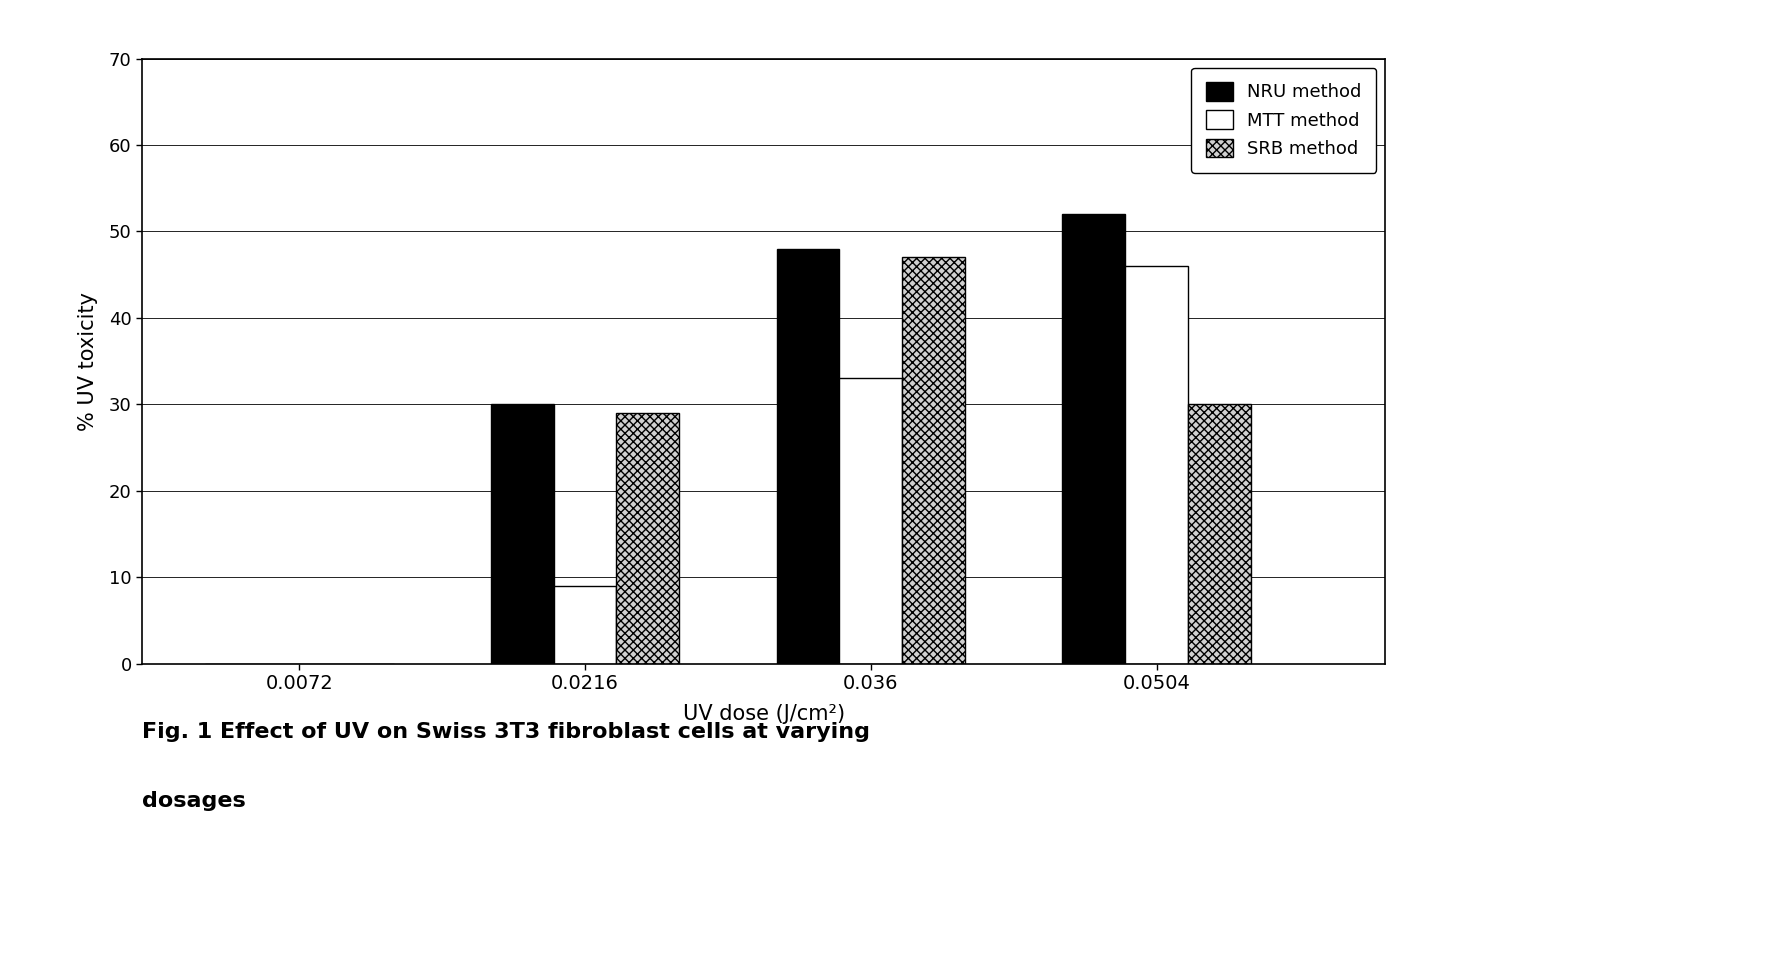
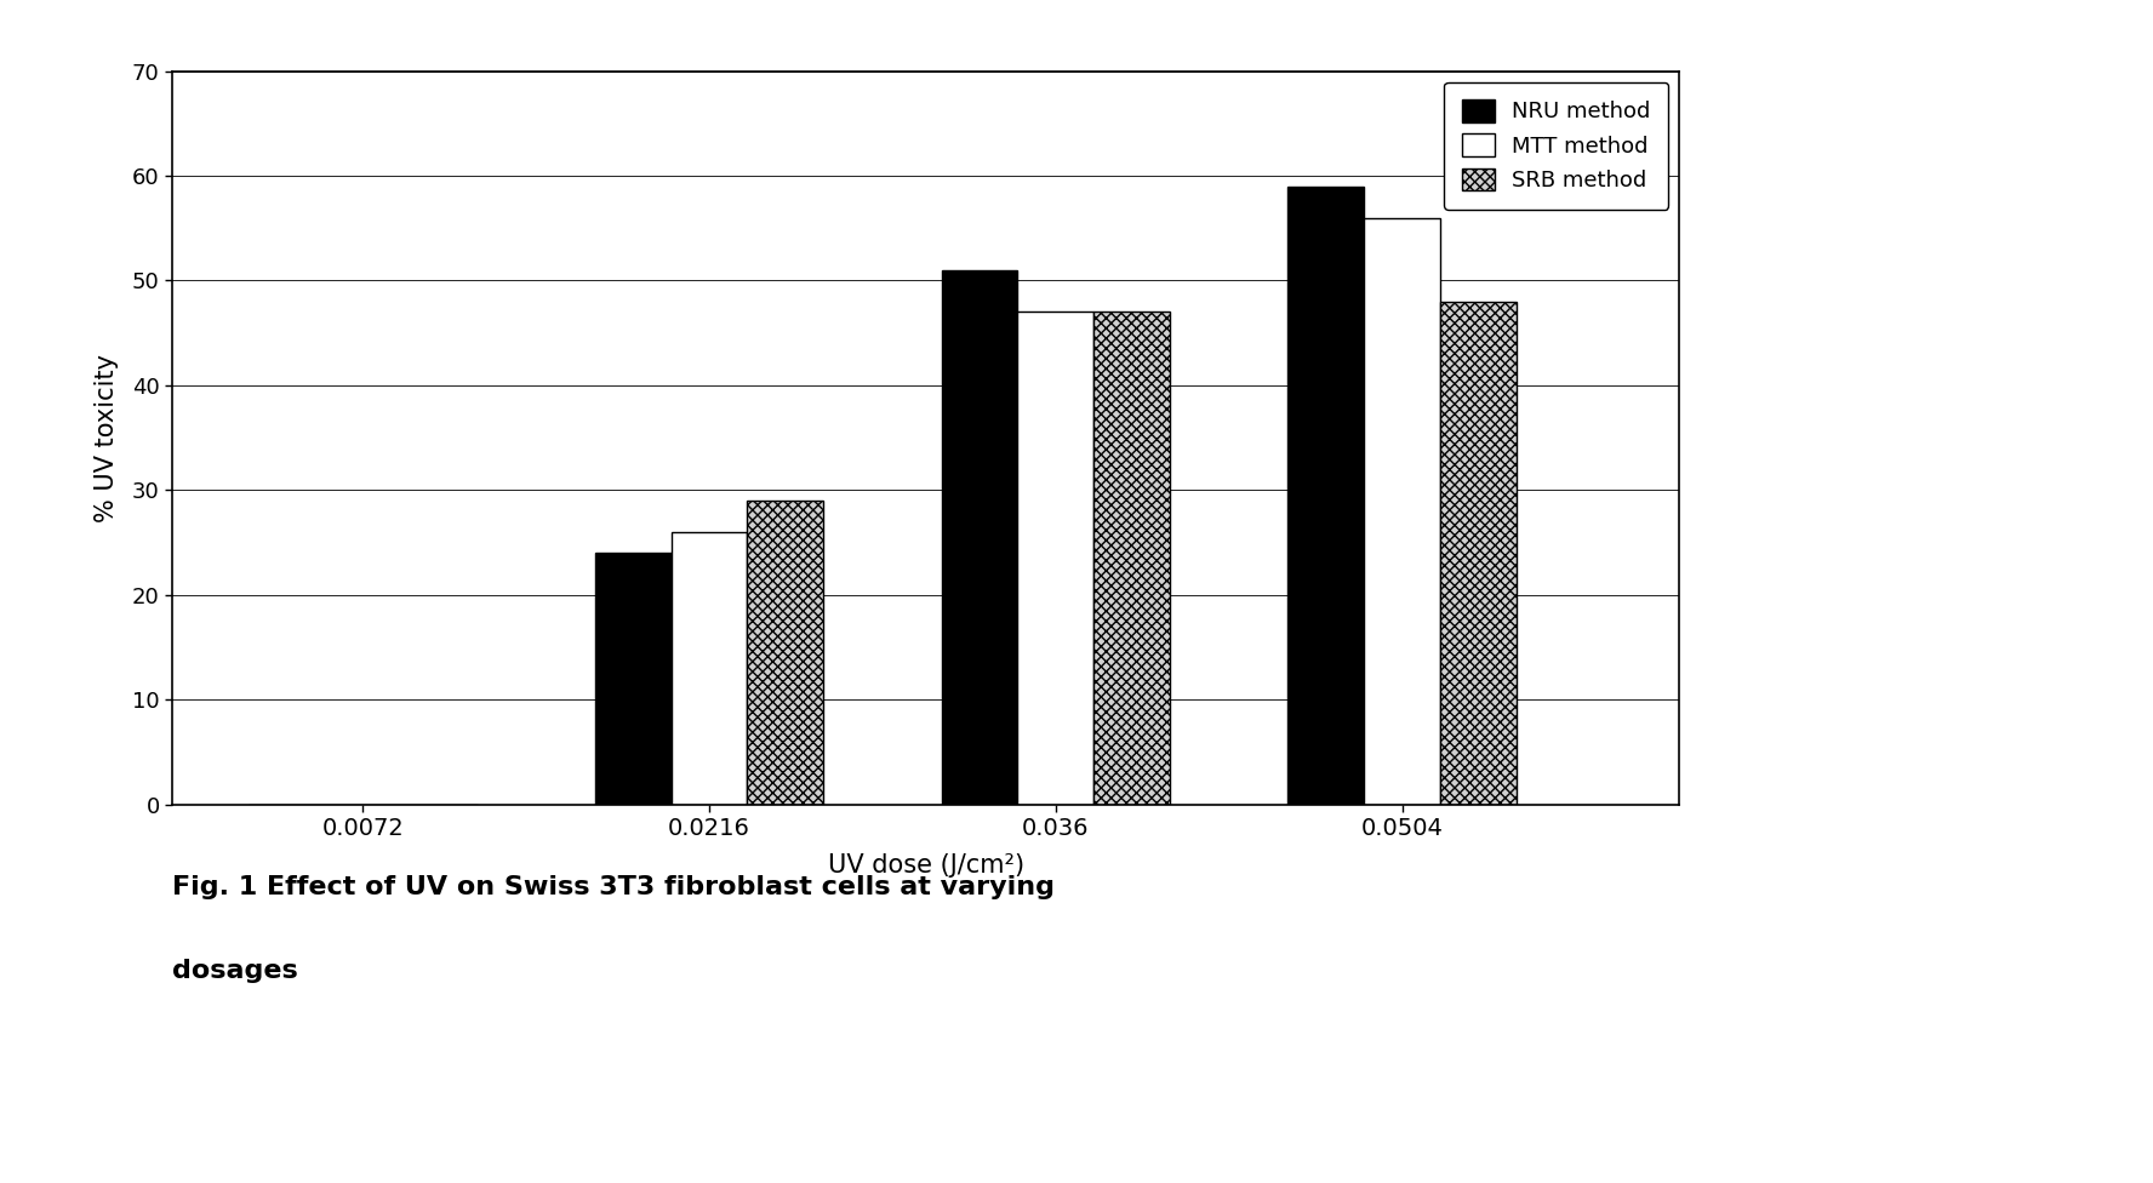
NRU method/0.0216: 30 -> 24
MTT method/0.0216: 9 -> 26
NRU method/0.036: 48 -> 51
MTT method/0.036: 33 -> 47
NRU method/0.0504: 52 -> 59
MTT method/0.0504: 46 -> 56
SRB method/0.0504: 30 -> 48
